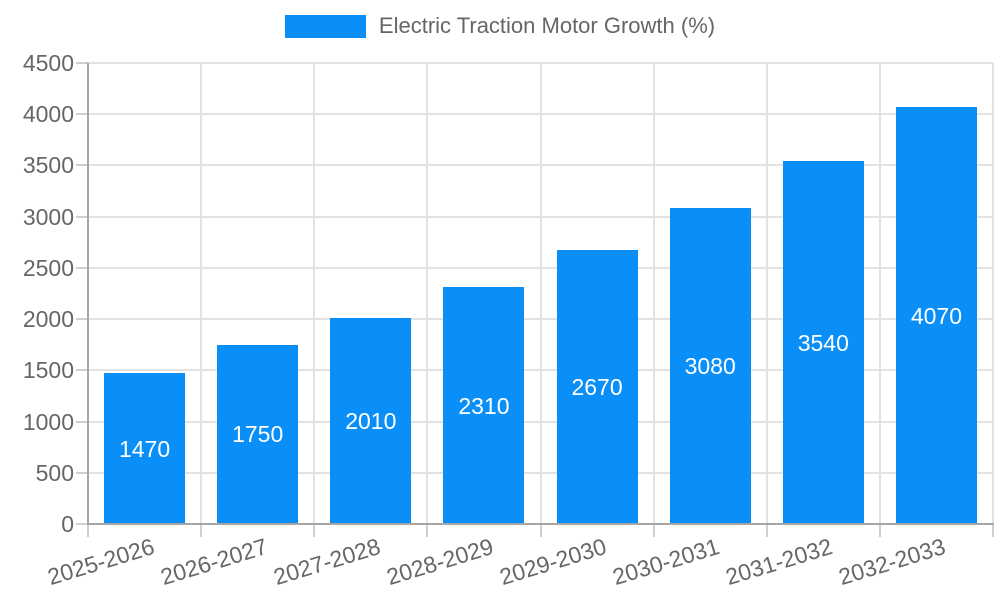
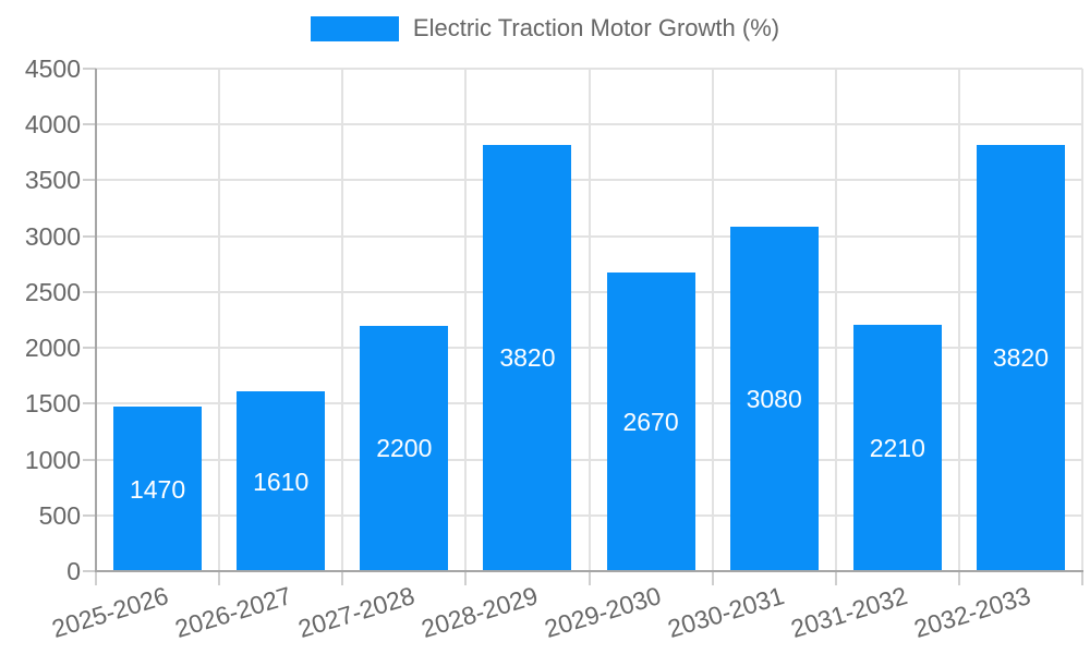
2026-2027: 1750 -> 1610
2027-2028: 2010 -> 2200
2028-2029: 2310 -> 3820
2031-2032: 3540 -> 2210
2032-2033: 4070 -> 3820
